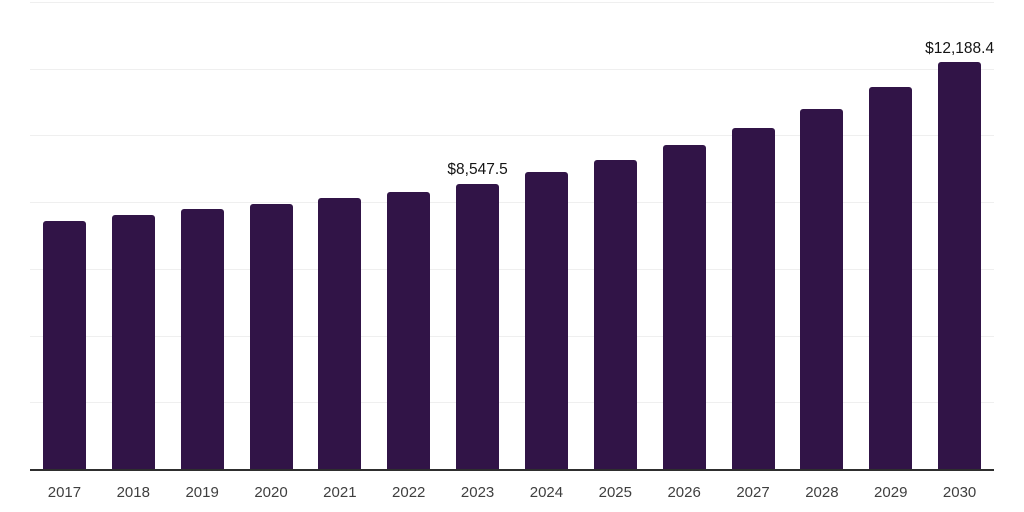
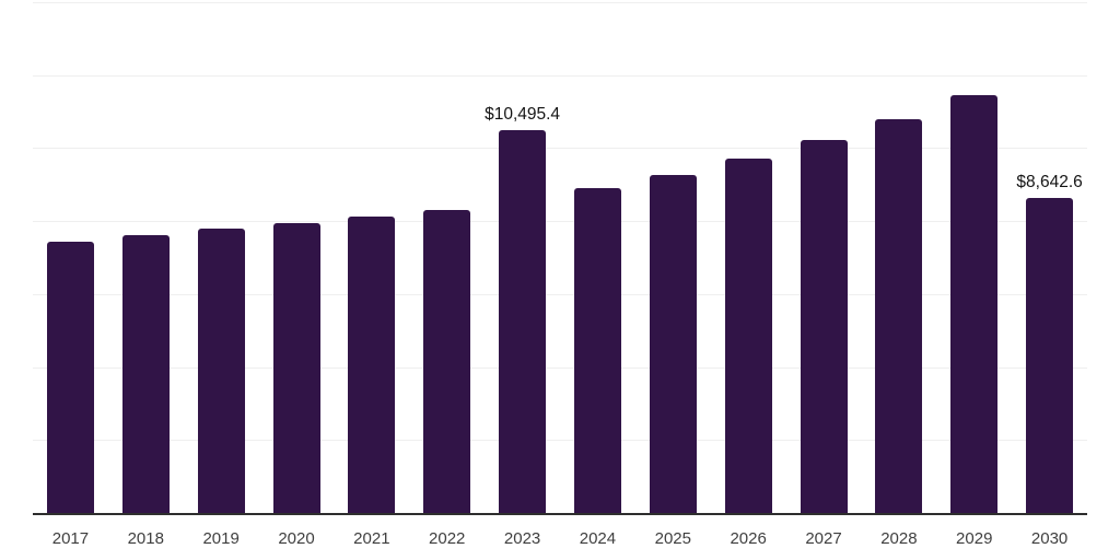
2023: $8,547.5 -> $10,495.4
2030: $12,188.4 -> $8,642.6
